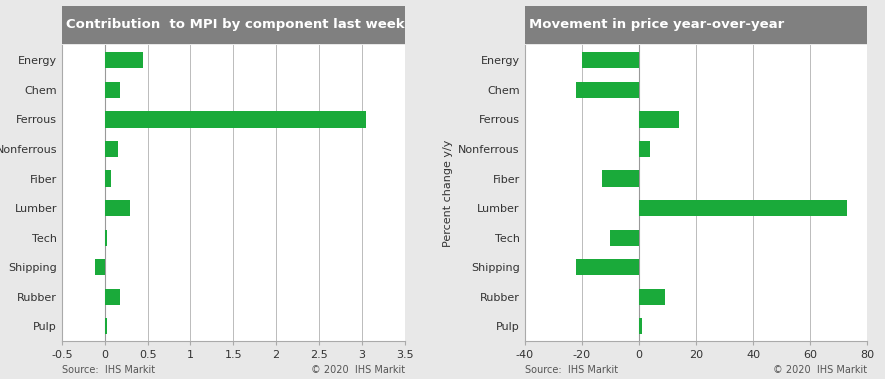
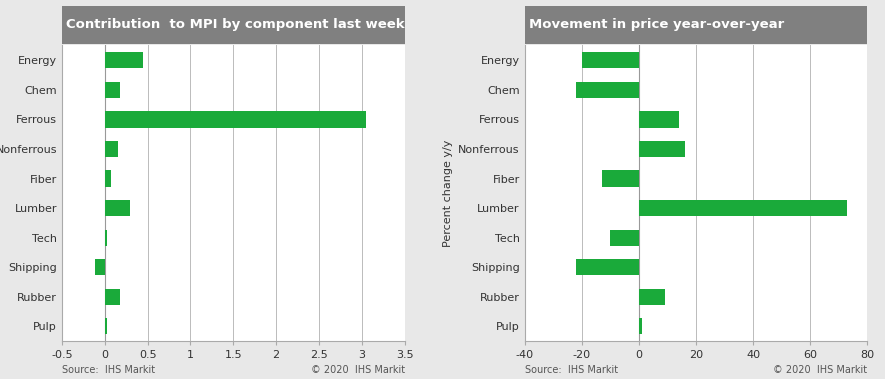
Nonferrous: 4 -> 16
